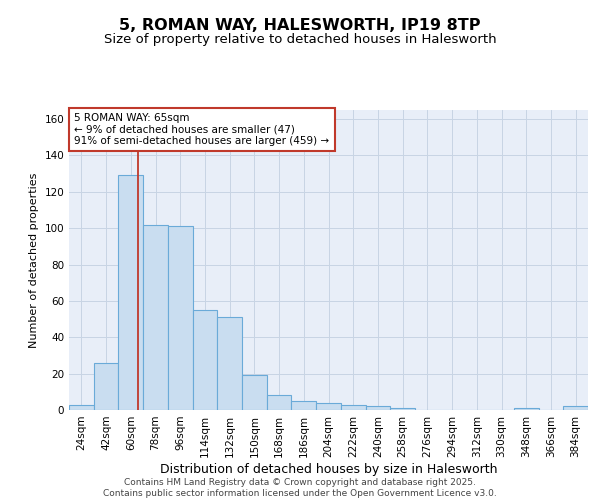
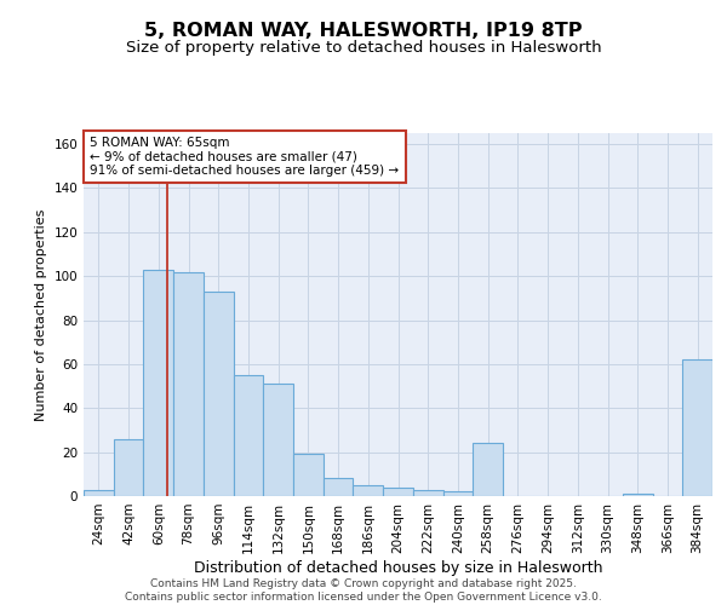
60sqm: 129 -> 103
96sqm: 101 -> 93
258sqm: 1 -> 24
384sqm: 2 -> 62
